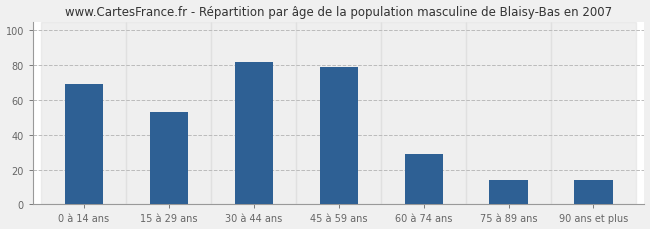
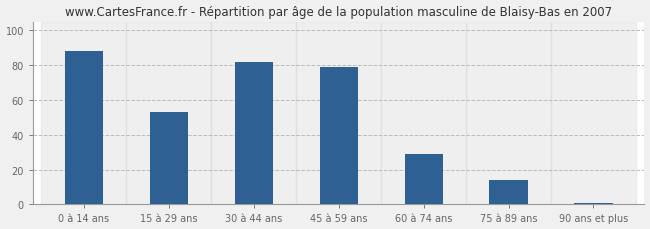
0 à 14 ans: 69 -> 88
90 ans et plus: 14 -> 1
